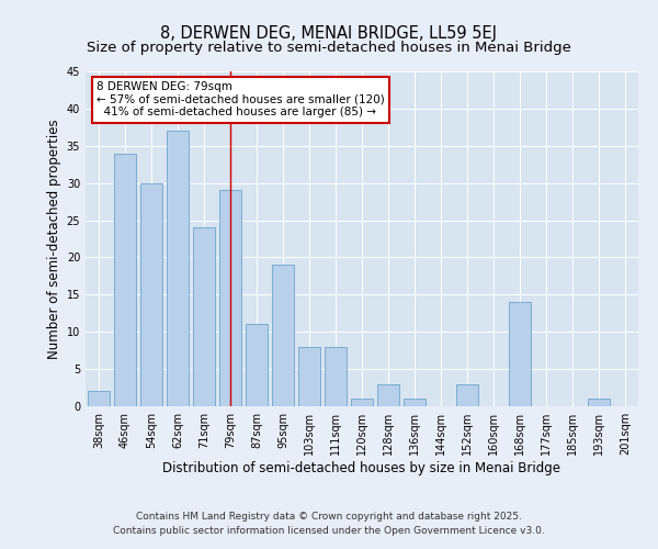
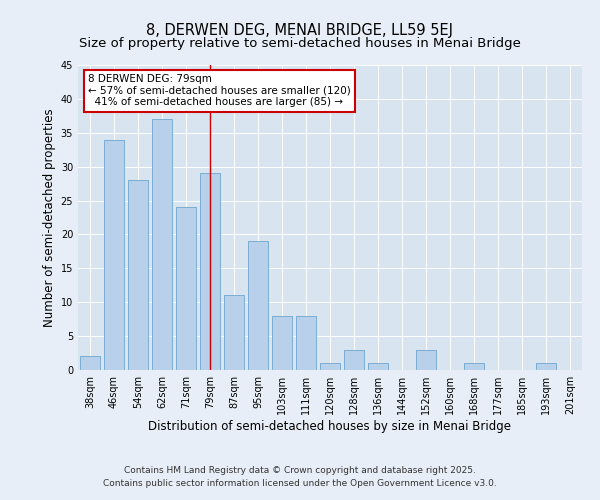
54sqm: 30 -> 28
168sqm: 14 -> 1
